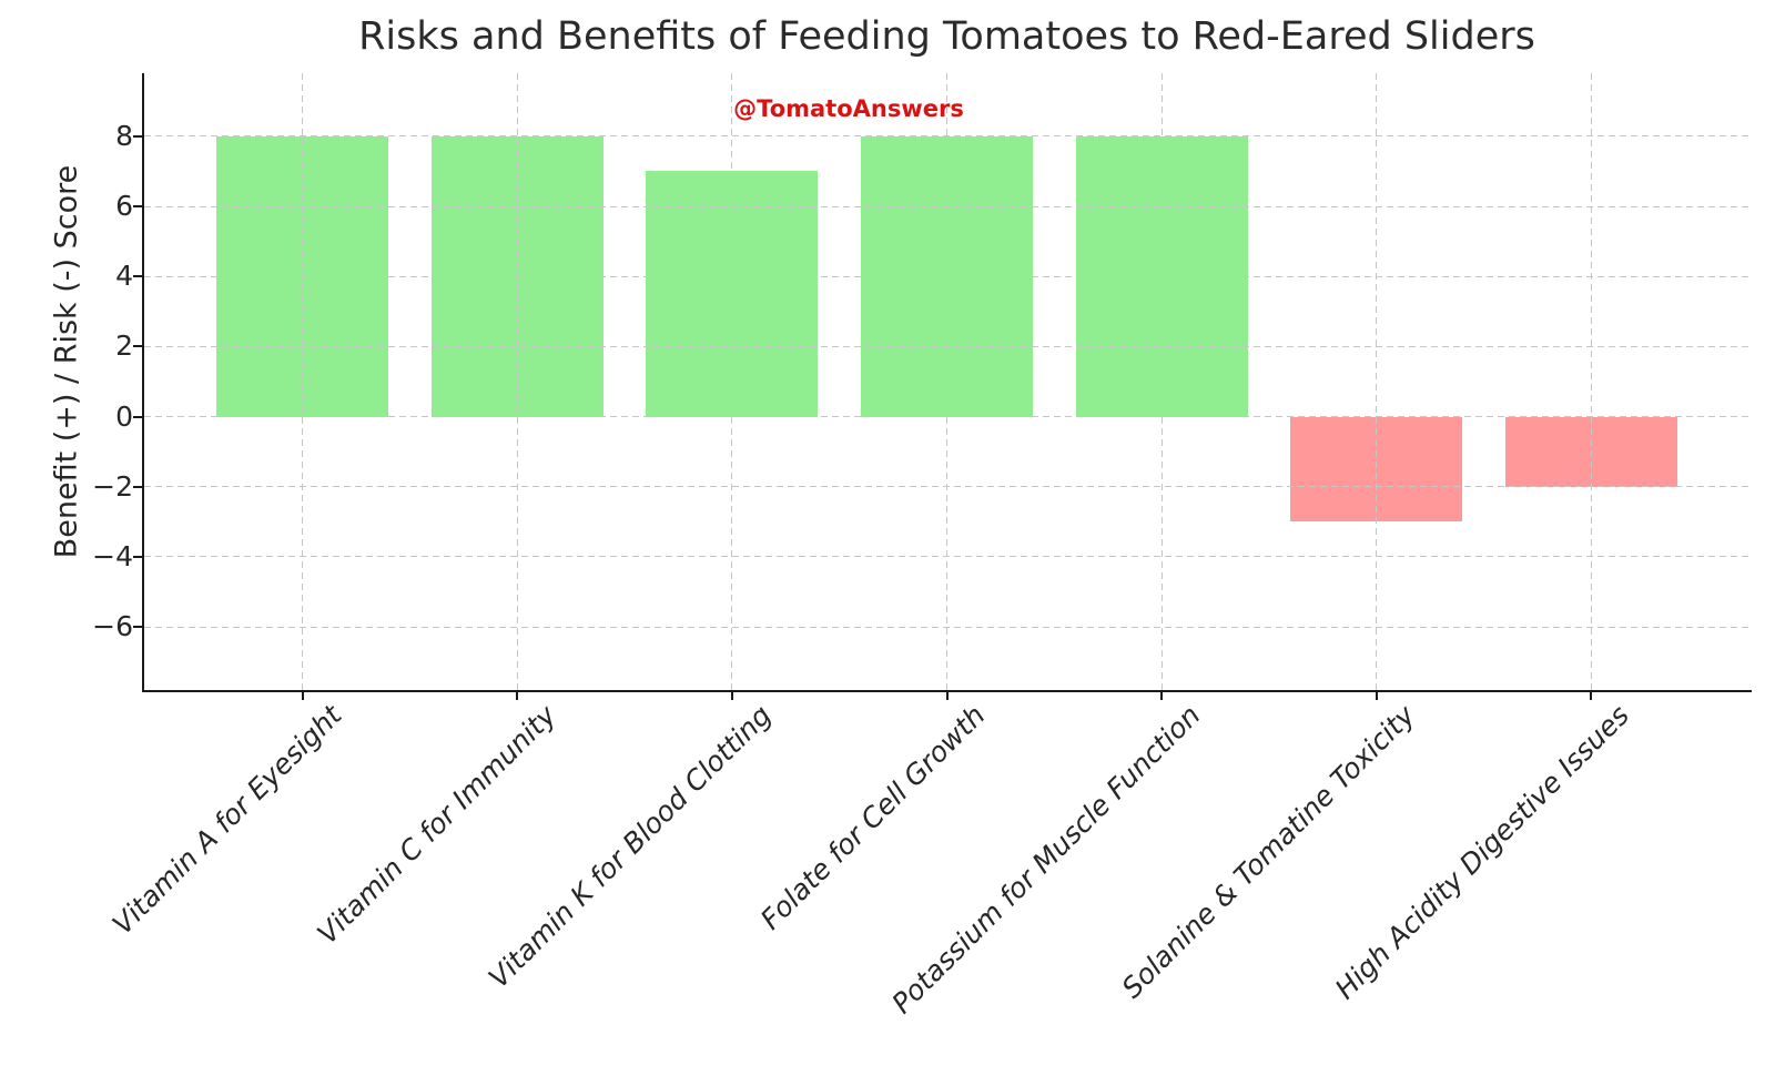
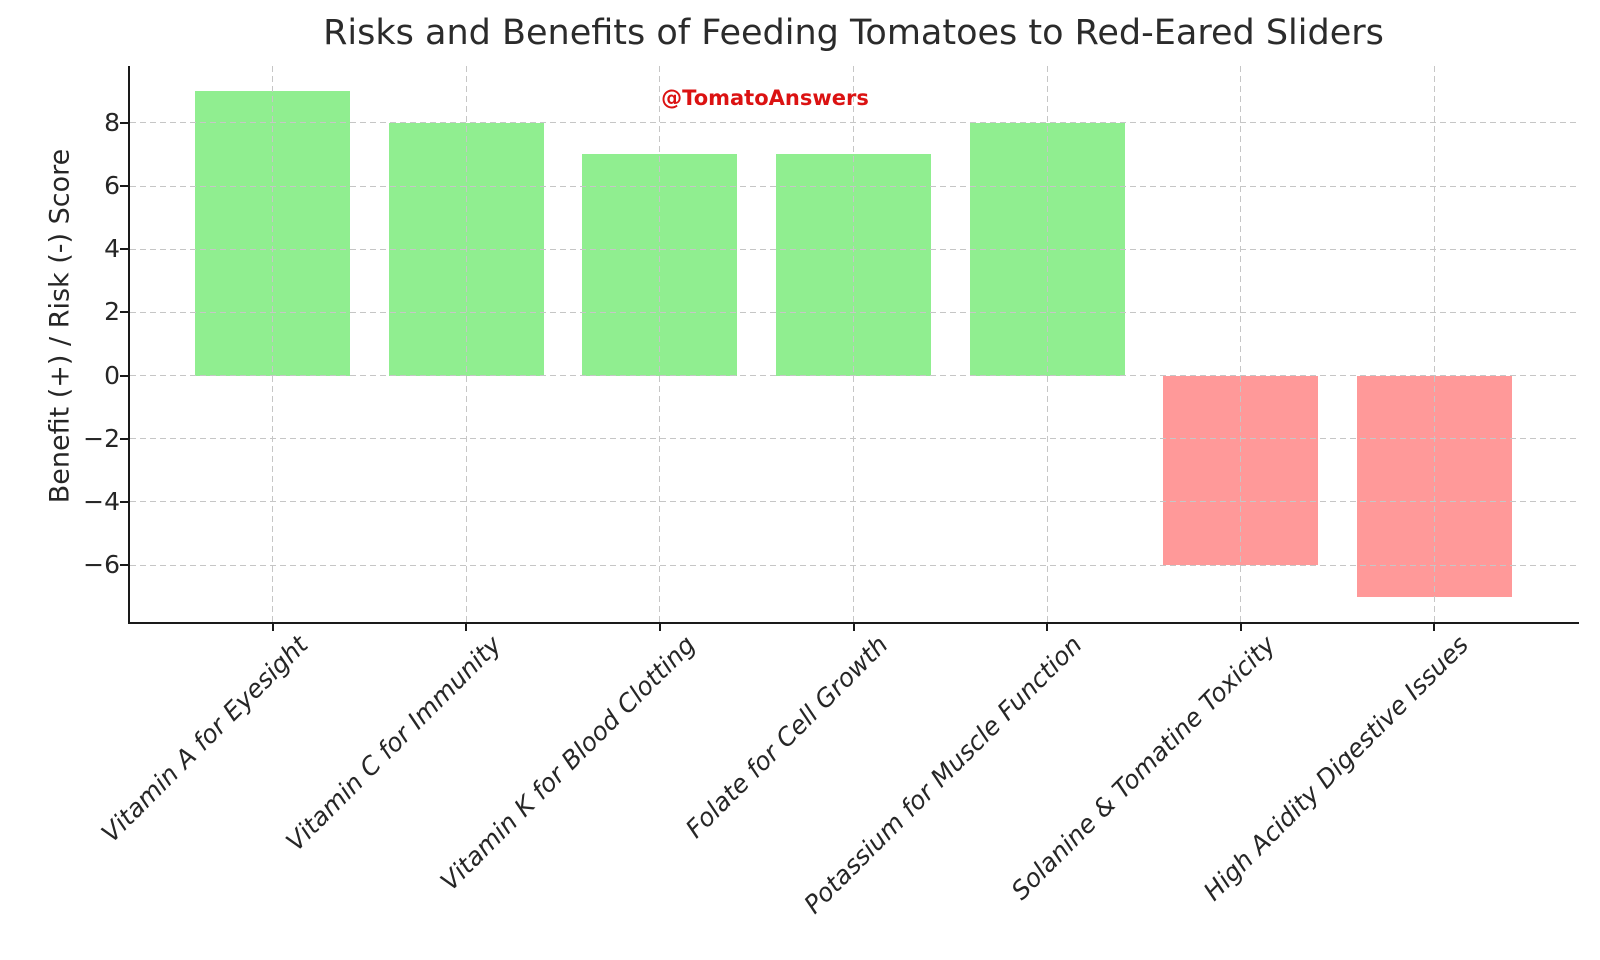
Vitamin A for Eyesight: 8 -> 9
Folate for Cell Growth: 8 -> 7
Solanine & Tomatine Toxicity: -3 -> -6
High Acidity Digestive Issues: -2 -> -7
